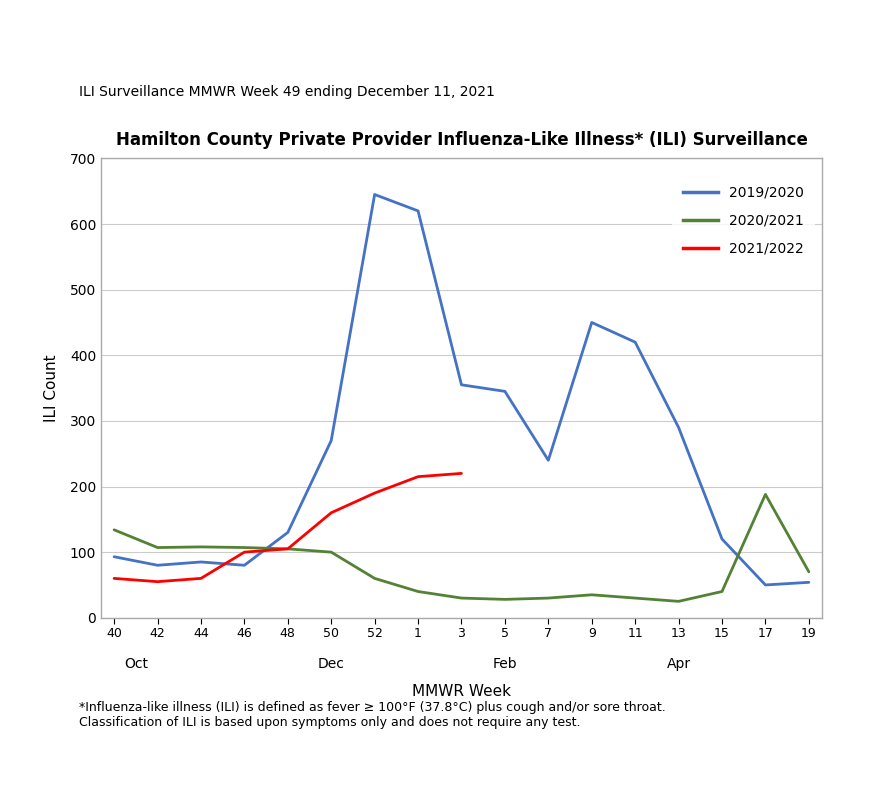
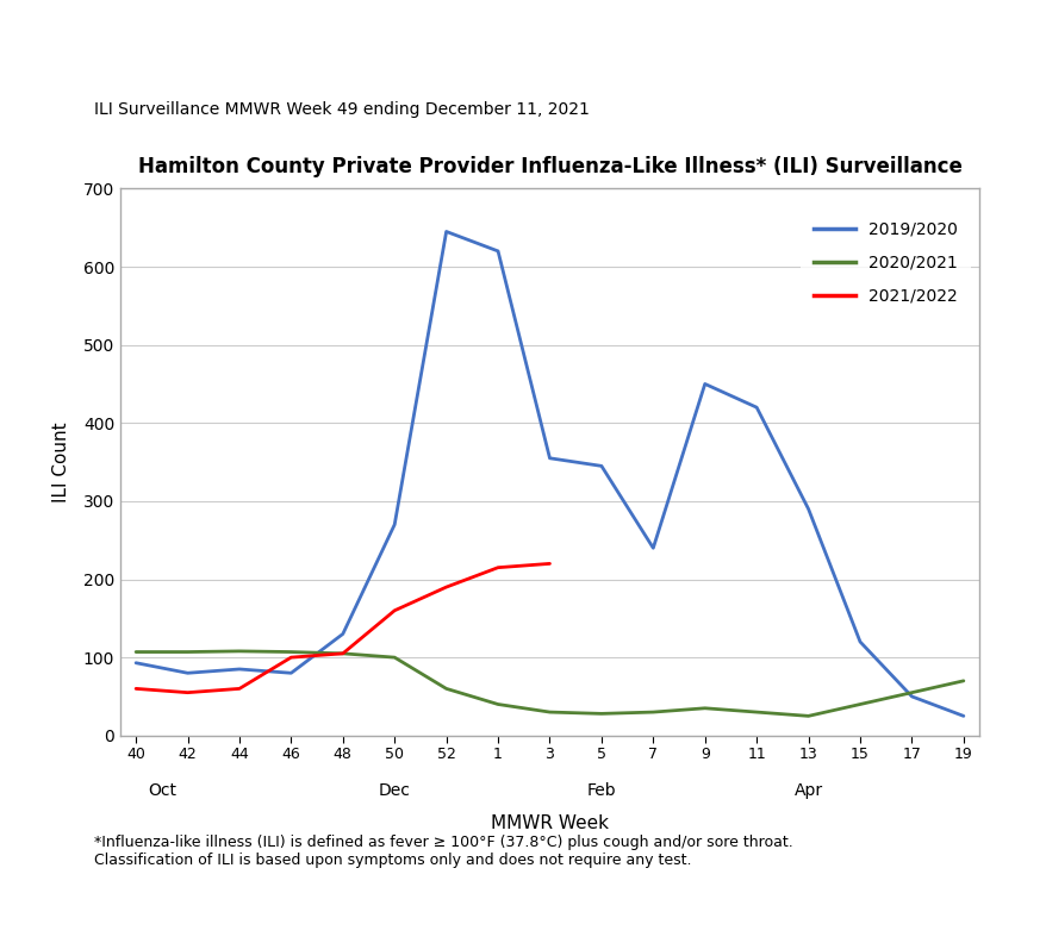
2020/2021/40: 134 -> 107
2020/2021/17: 188 -> 55
2019/2020/19: 54 -> 25
